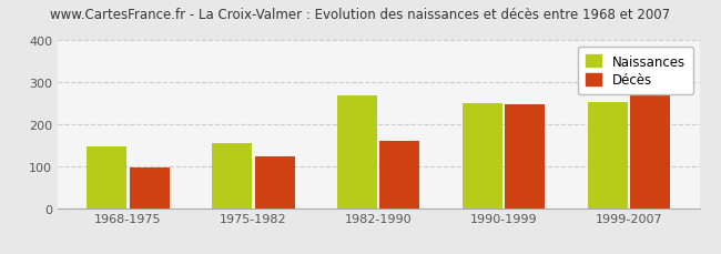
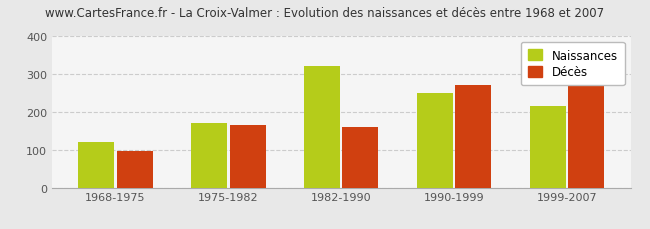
Naissances/1968-1975: 147 -> 120
Naissances/1975-1982: 155 -> 170
Décès/1975-1982: 123 -> 165
Naissances/1982-1990: 267 -> 320
Décès/1990-1999: 246 -> 270
Naissances/1999-2007: 251 -> 215
